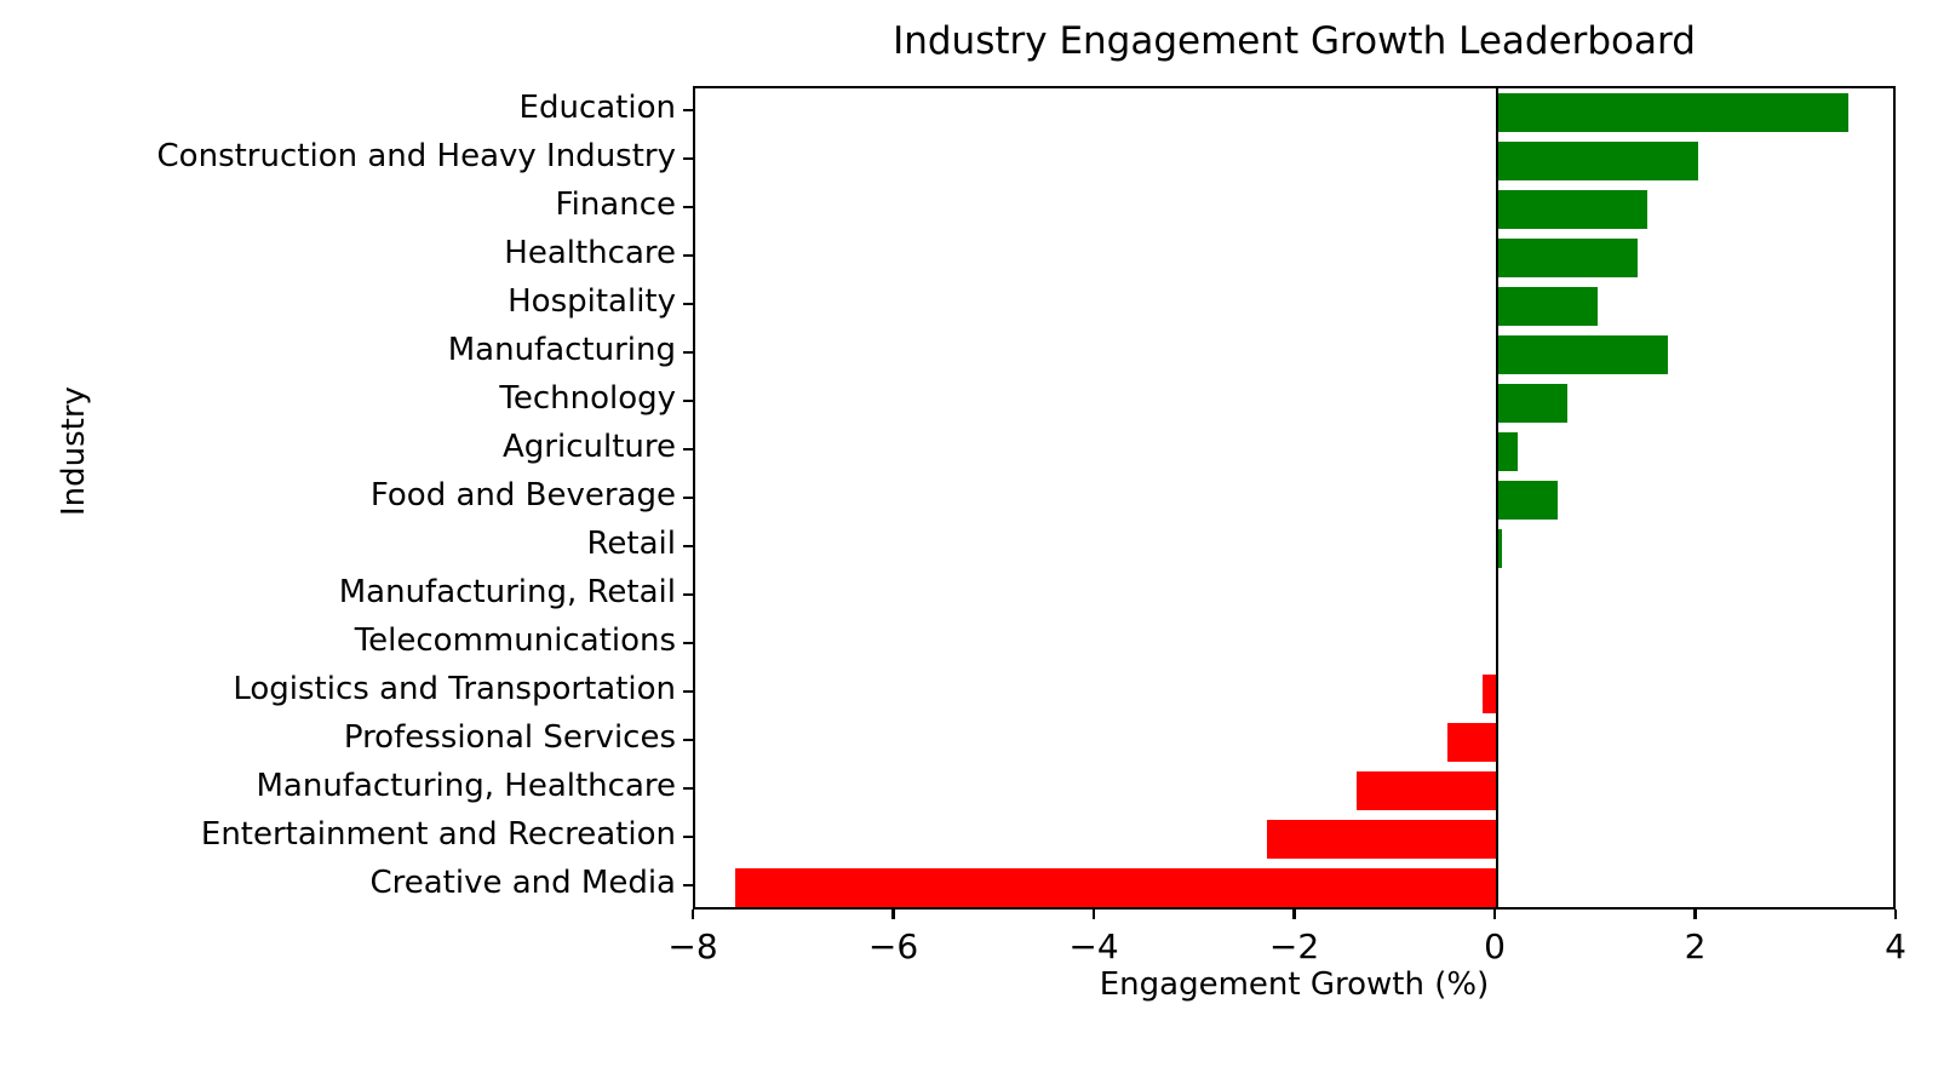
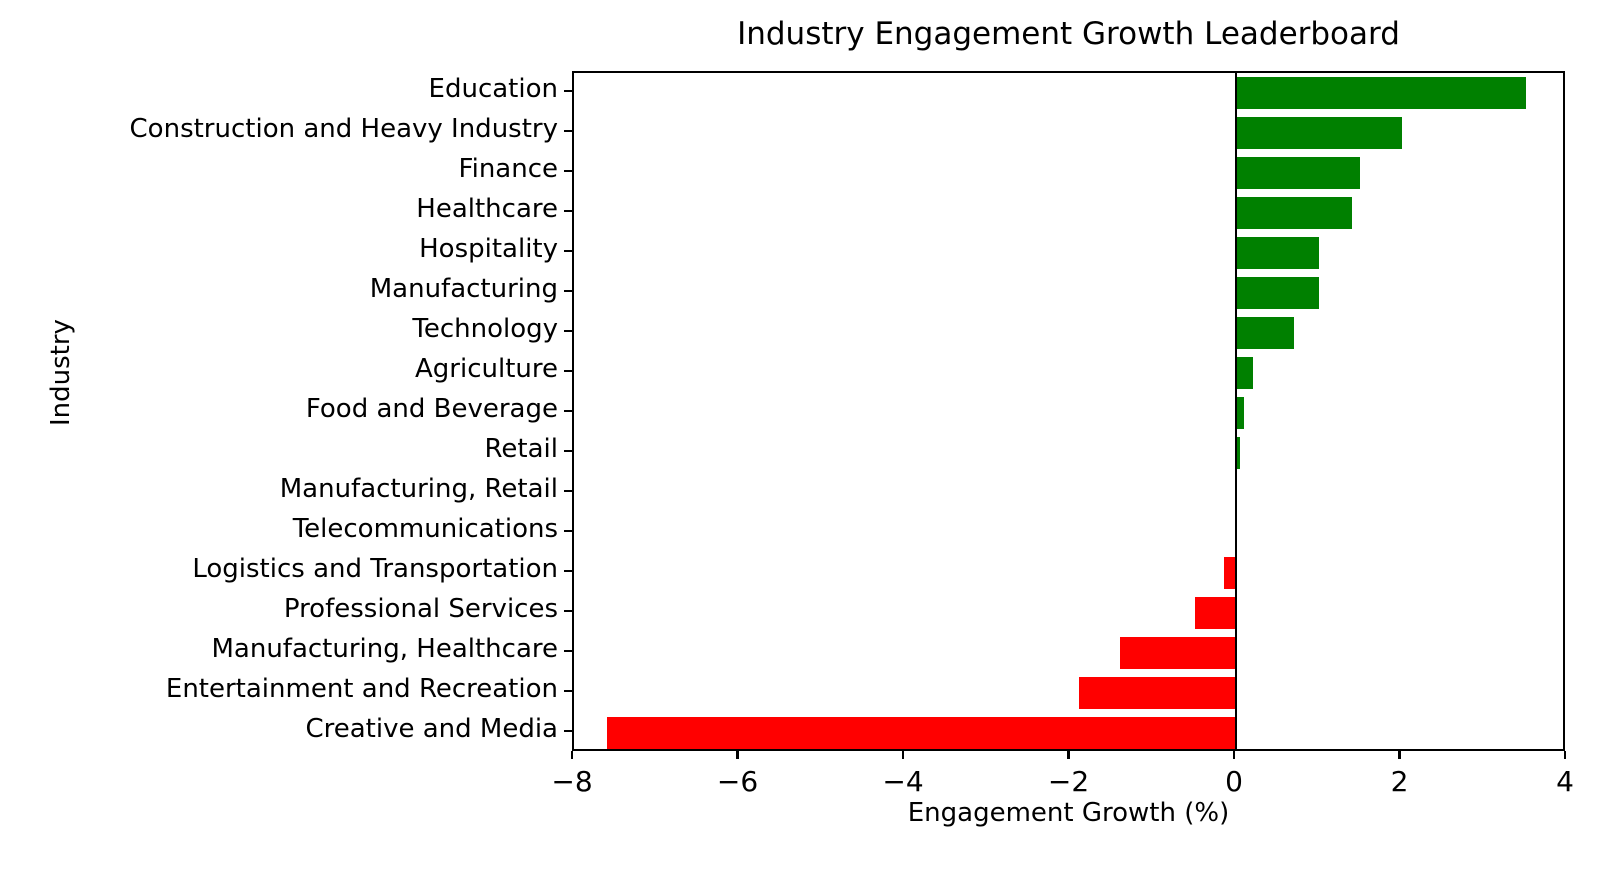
Manufacturing: 1.7 -> 1.0
Food and Beverage: 0.6 -> 0.1
Entertainment and Recreation: -2.3 -> -1.9
